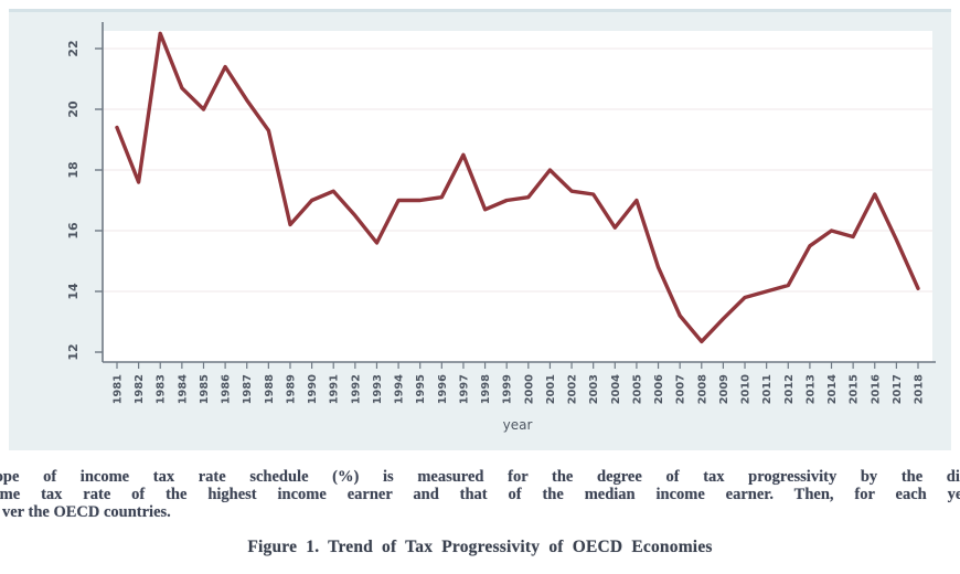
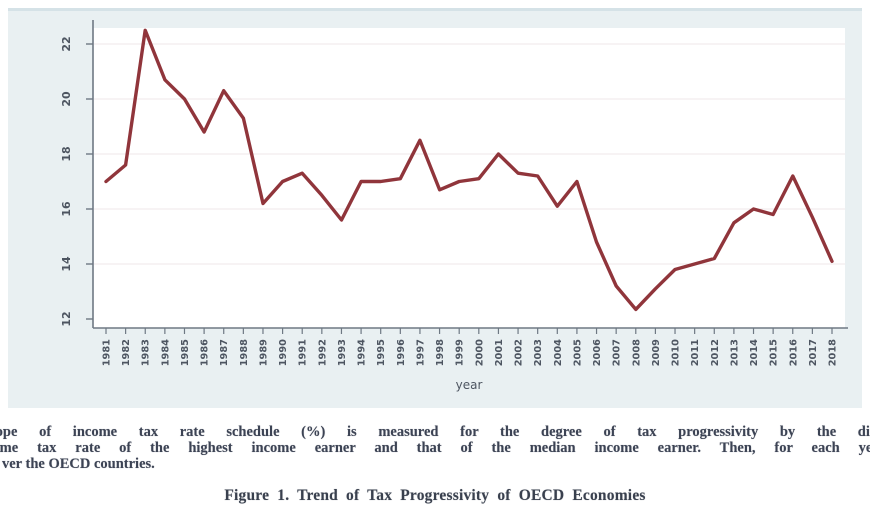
1981: 19.4 -> 17.0
1986: 21.4 -> 18.8
